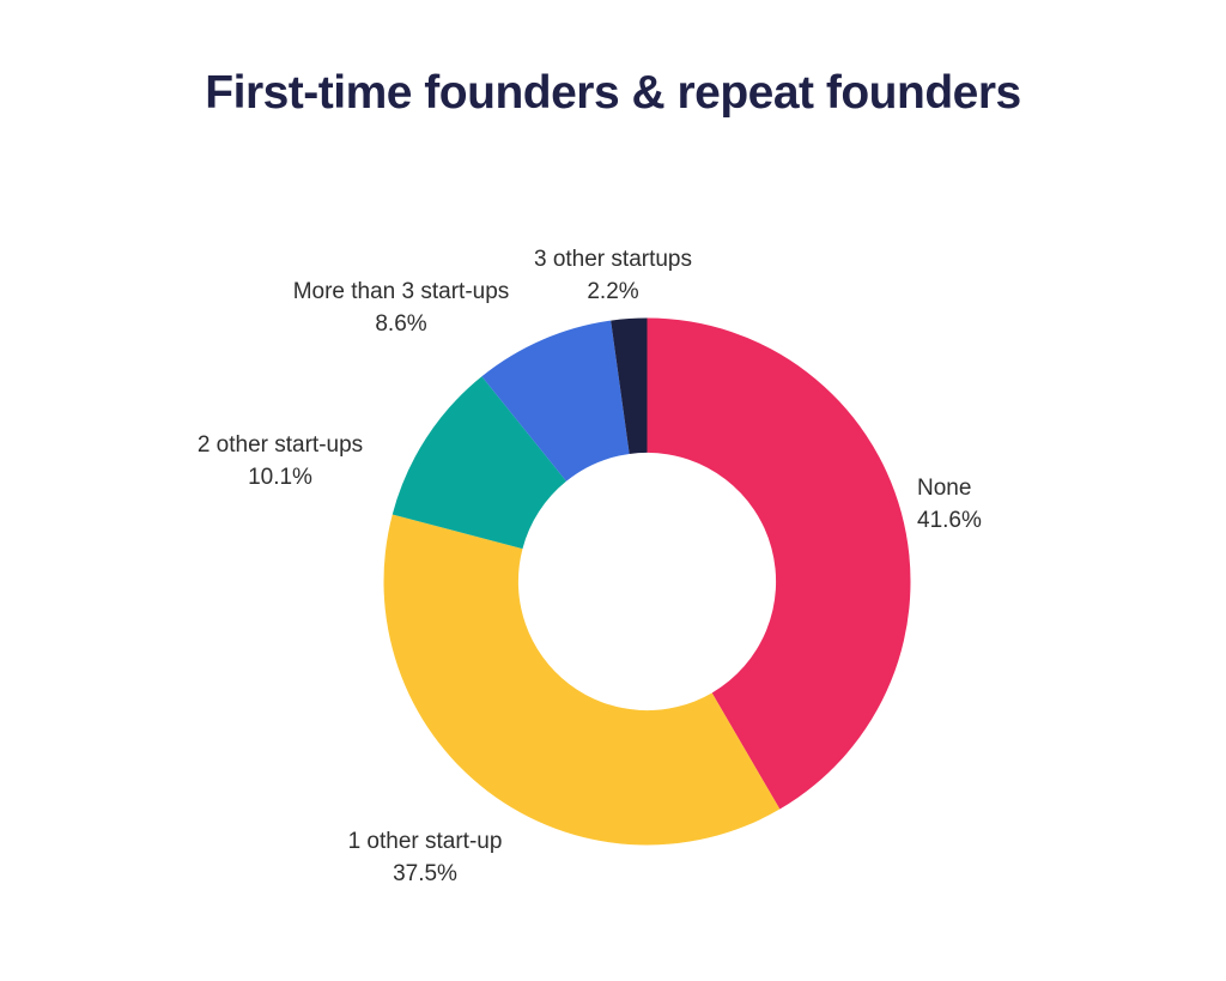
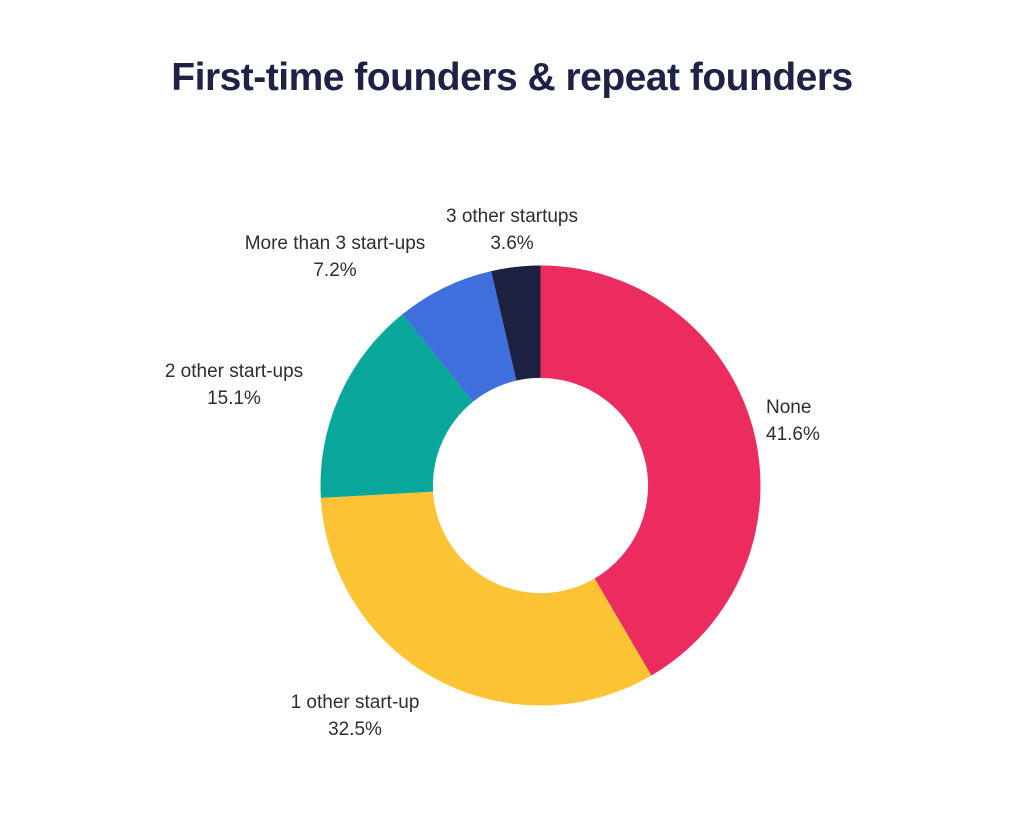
1 other start-up: 37.5% -> 32.5%
2 other start-ups: 10.1% -> 15.1%
More than 3 start-ups: 8.6% -> 7.2%
3 other startups: 2.2% -> 3.6%
